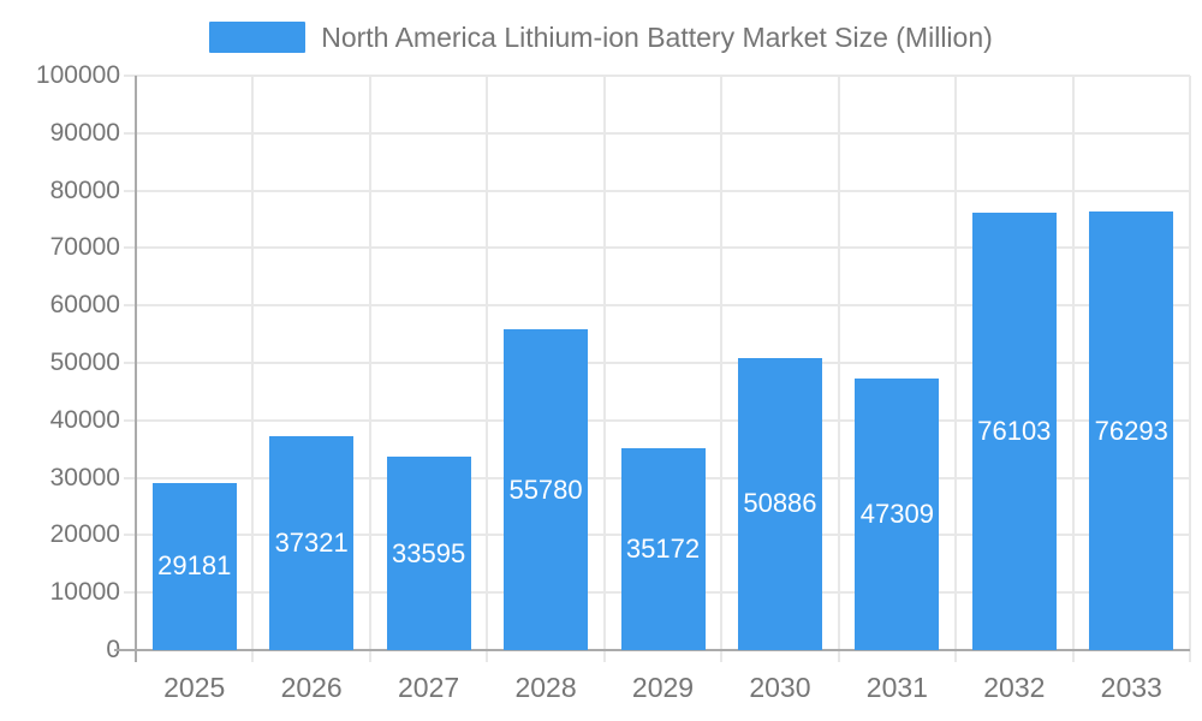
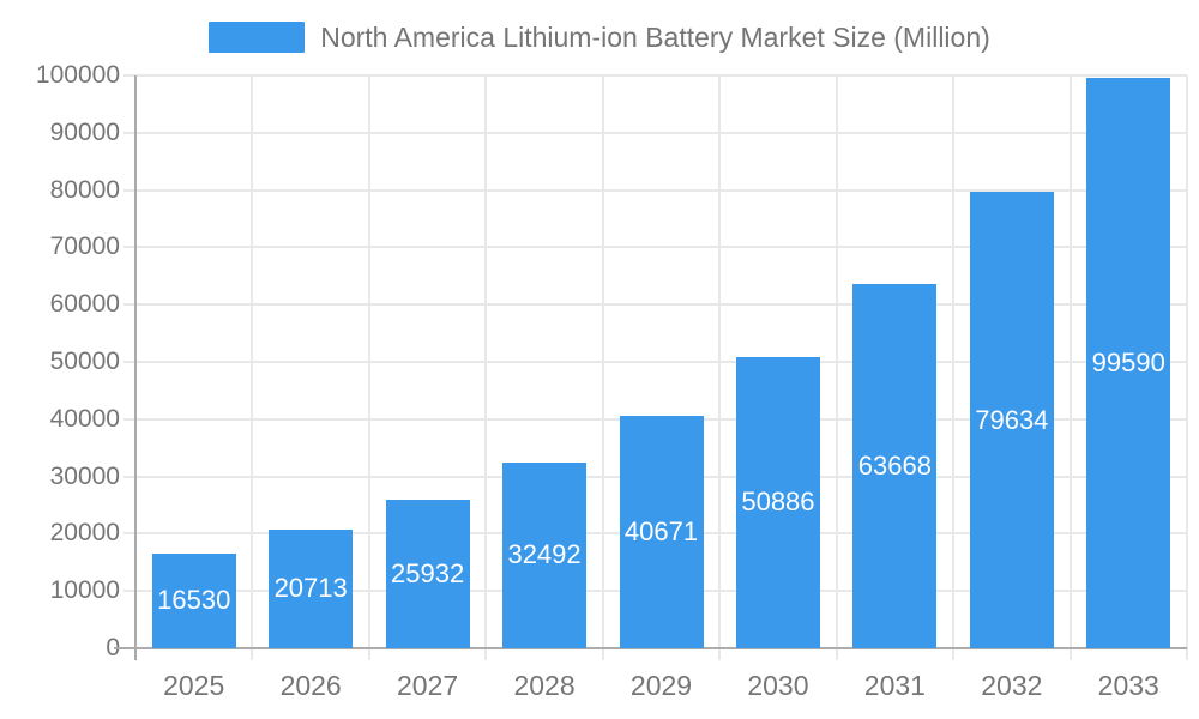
2025: 29181 -> 16530
2026: 37321 -> 20713
2027: 33595 -> 25932
2028: 55780 -> 32492
2029: 35172 -> 40671
2031: 47309 -> 63668
2032: 76103 -> 79634
2033: 76293 -> 99590
